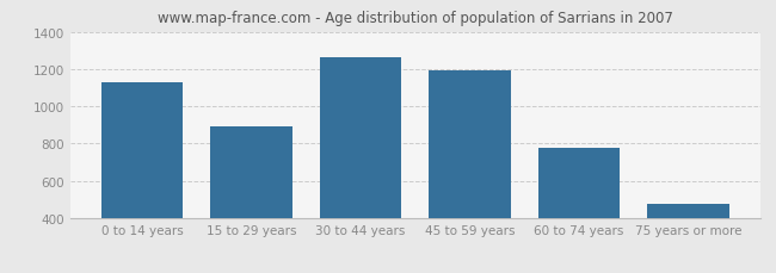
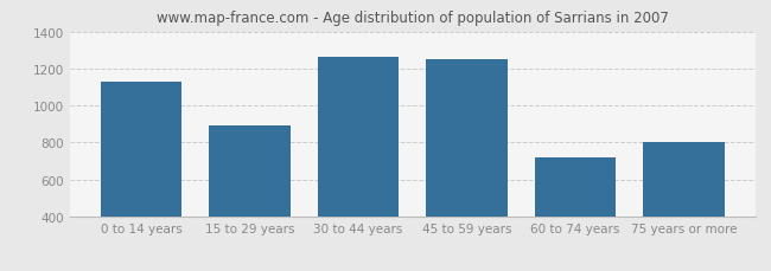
45 to 59 years: 1190 -> 1250
60 to 74 years: 780 -> 720
75 years or more: 480 -> 800
